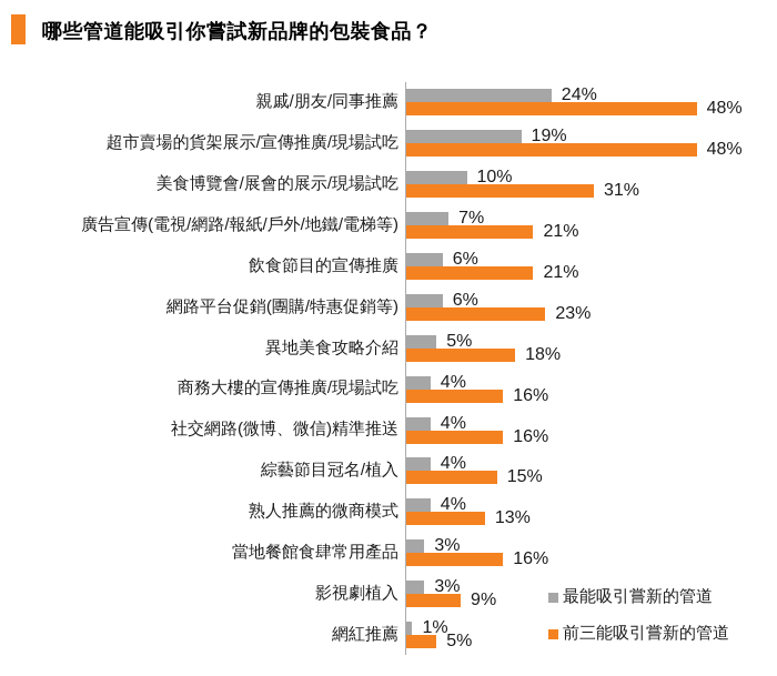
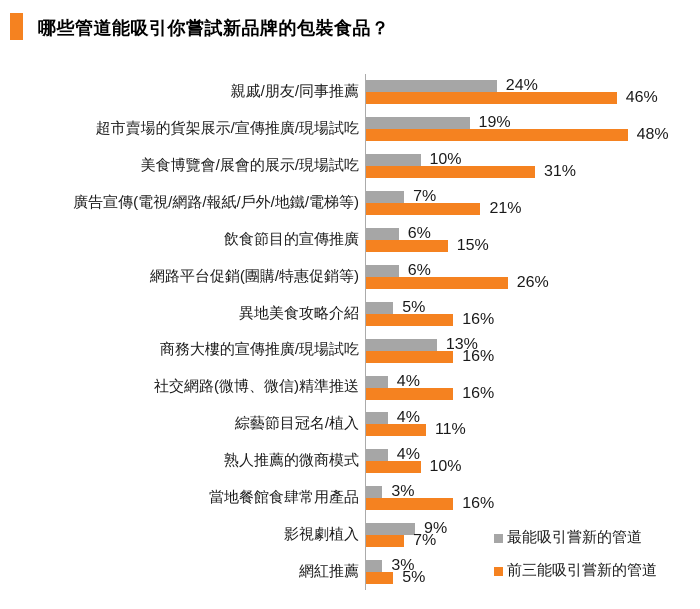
前三能吸引嘗新的管道/親戚/朋友/同事推薦: 48% -> 46%
前三能吸引嘗新的管道/飲食節目的宣傳推廣: 21% -> 15%
前三能吸引嘗新的管道/網路平台促銷(團購/特惠促銷等): 23% -> 26%
前三能吸引嘗新的管道/異地美食攻略介紹: 18% -> 16%
最能吸引嘗新的管道/商務大樓的宣傳推廣/現場試吃: 4% -> 13%
前三能吸引嘗新的管道/綜藝節目冠名/植入: 15% -> 11%
前三能吸引嘗新的管道/熟人推薦的微商模式: 13% -> 10%
最能吸引嘗新的管道/影視劇植入: 3% -> 9%
前三能吸引嘗新的管道/影視劇植入: 9% -> 7%
最能吸引嘗新的管道/網紅推薦: 1% -> 3%
